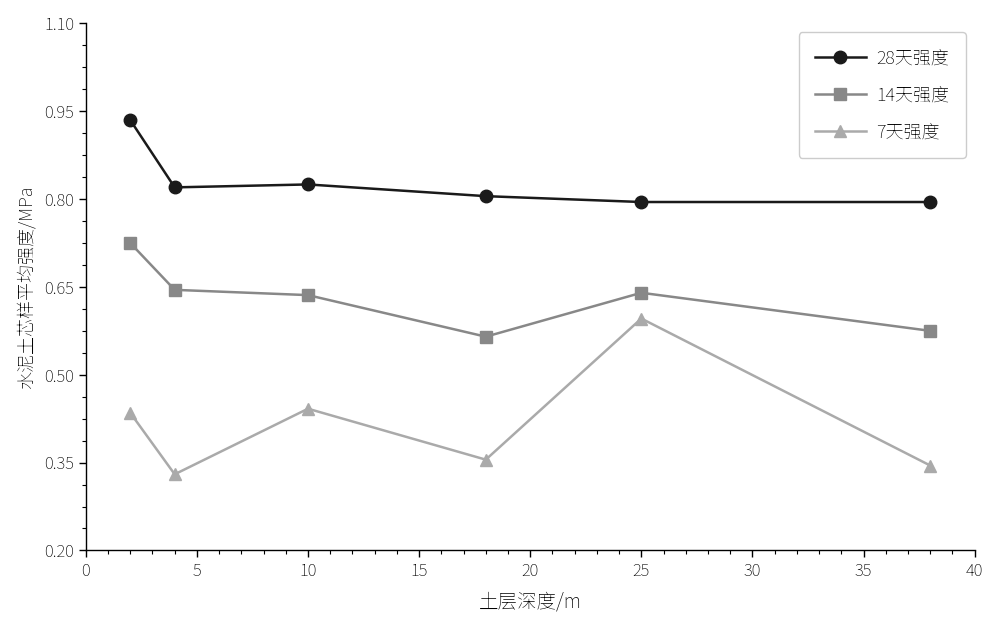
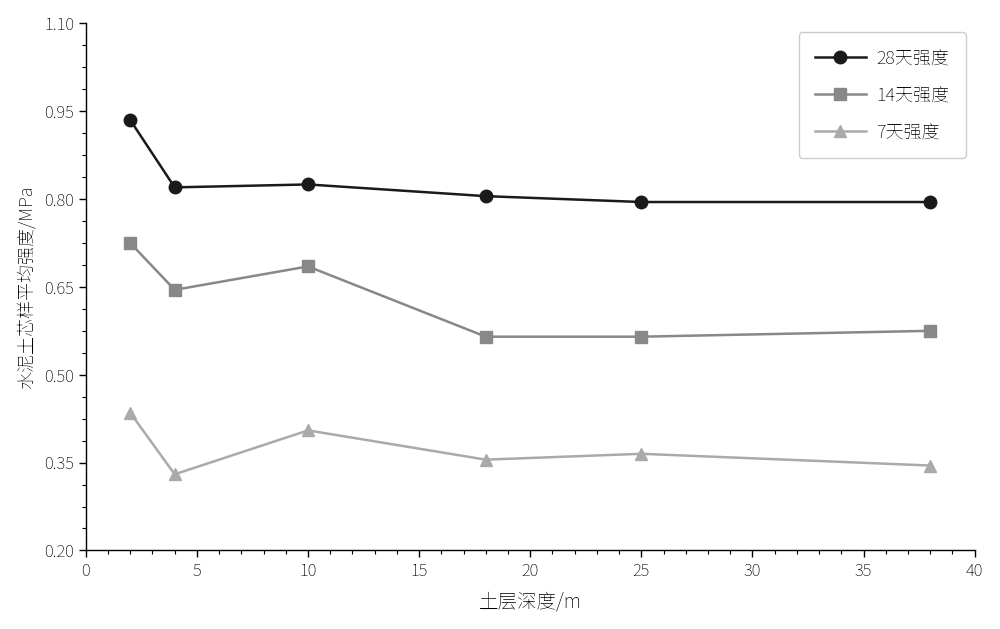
14天强度/10: 0.636 -> 0.685
7天强度/10: 0.442 -> 0.405
14天强度/25: 0.640 -> 0.565
7天强度/25: 0.596 -> 0.365
